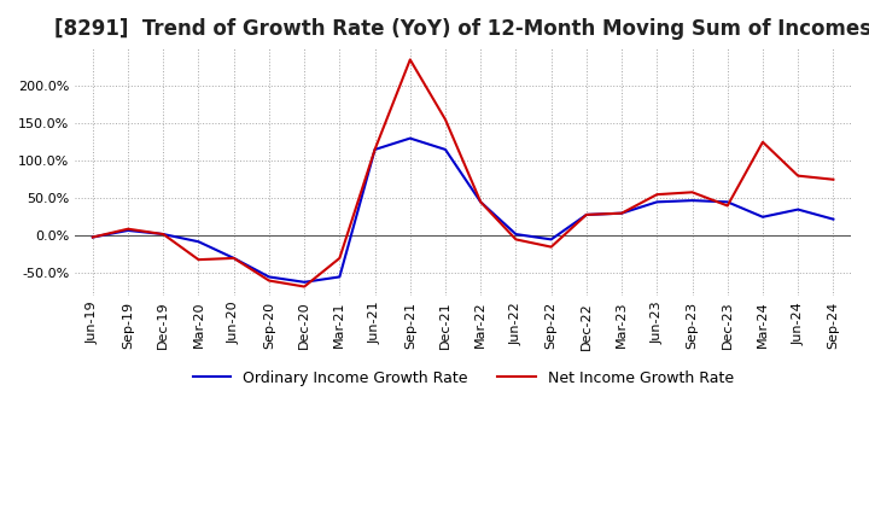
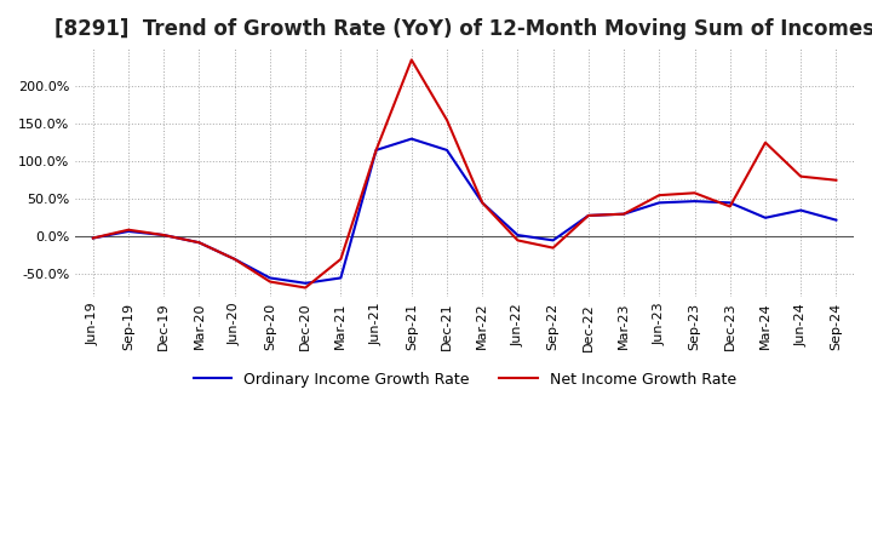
Net Income Growth Rate/Mar-20: -32% -> -8%
